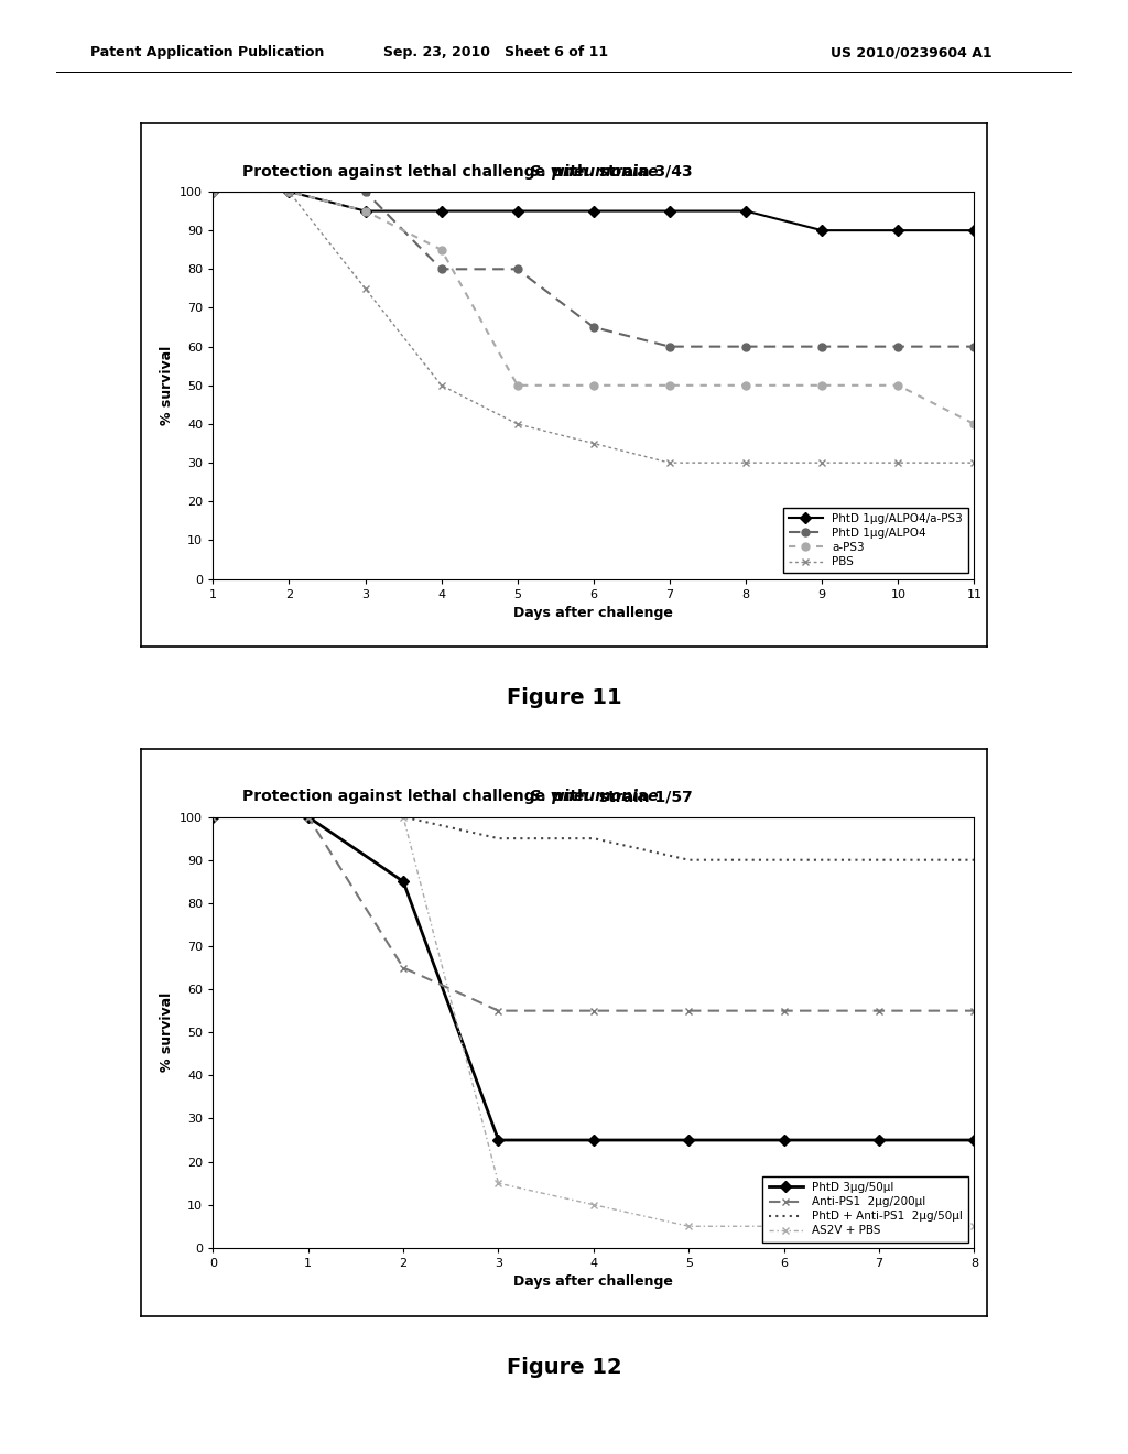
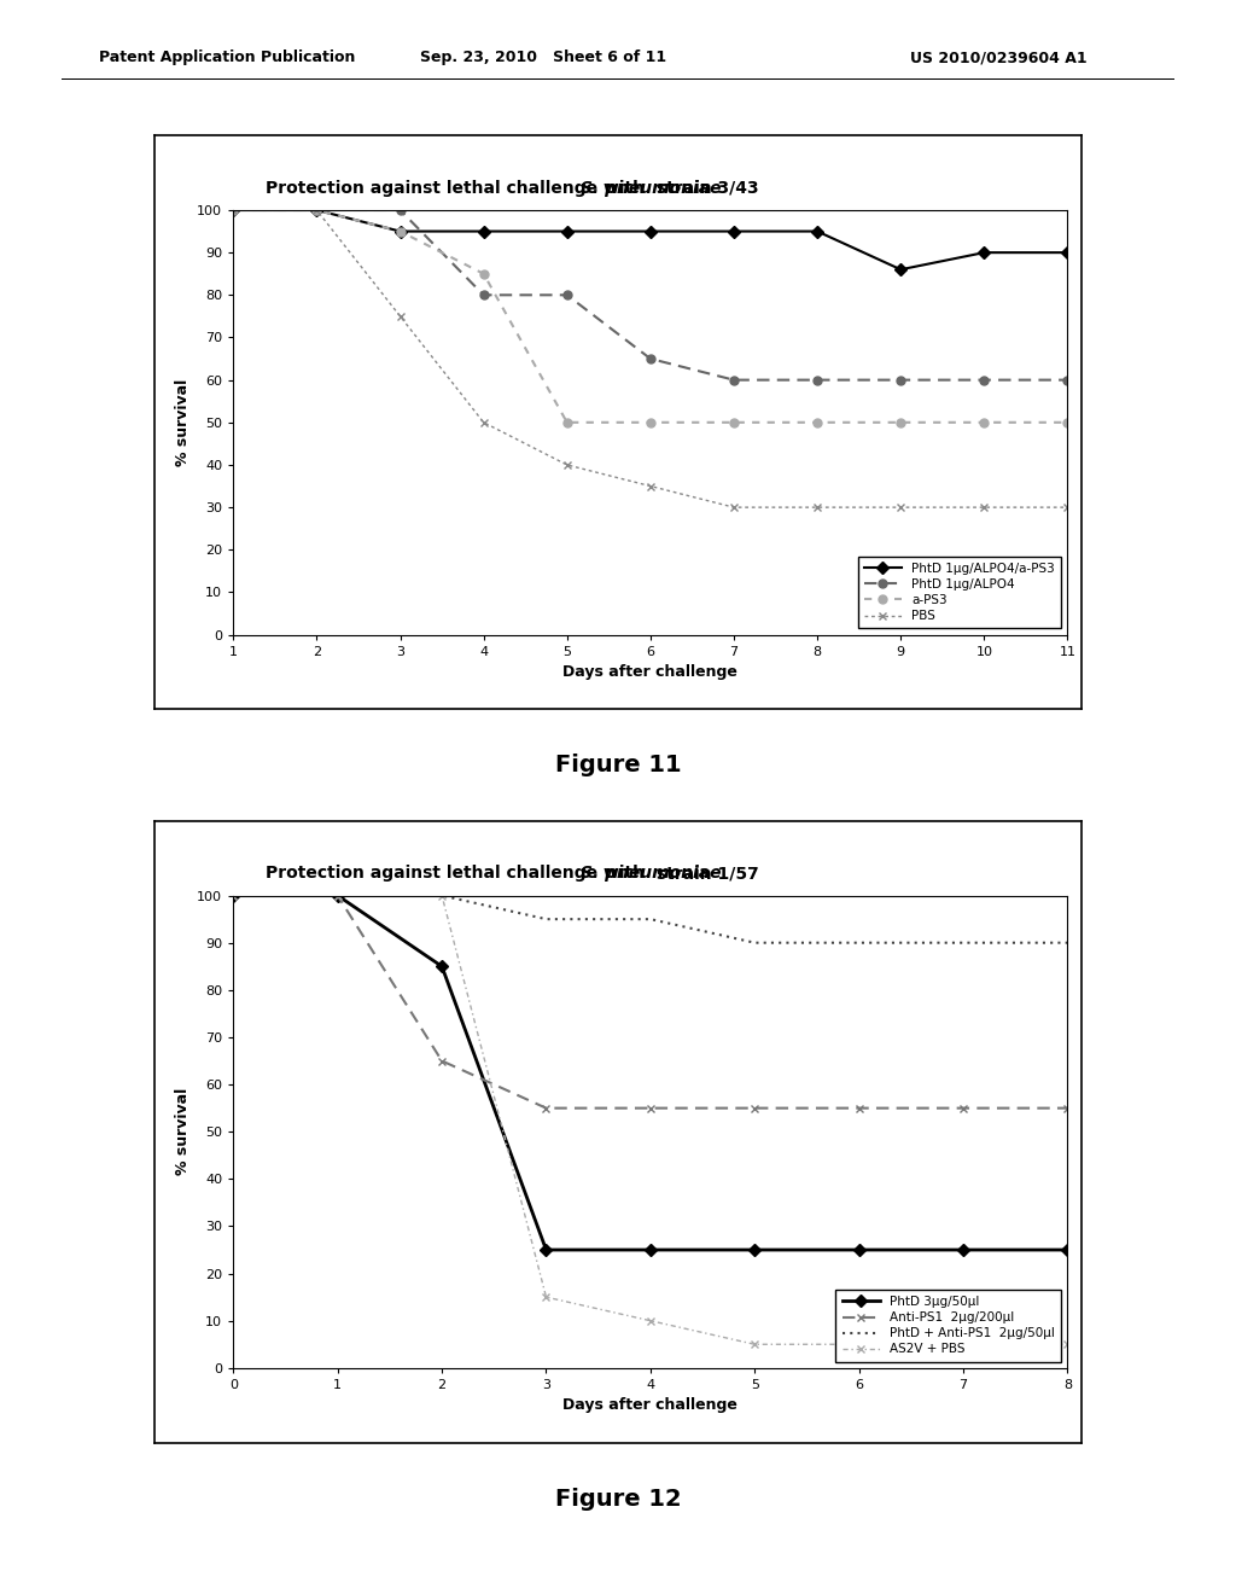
PhtD 1μg/ALPO4/a-PS3/9: 90 -> 86
a-PS3/11: 40 -> 50
